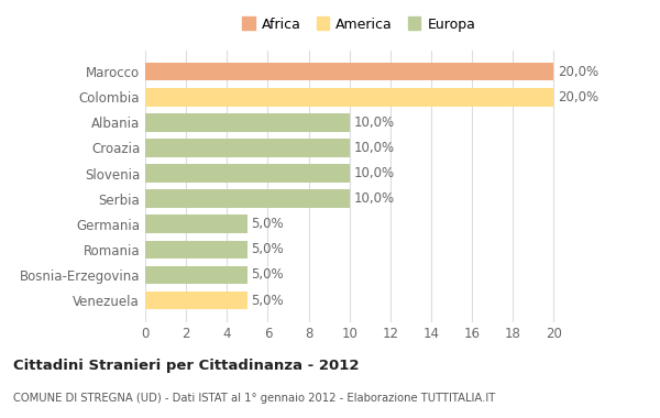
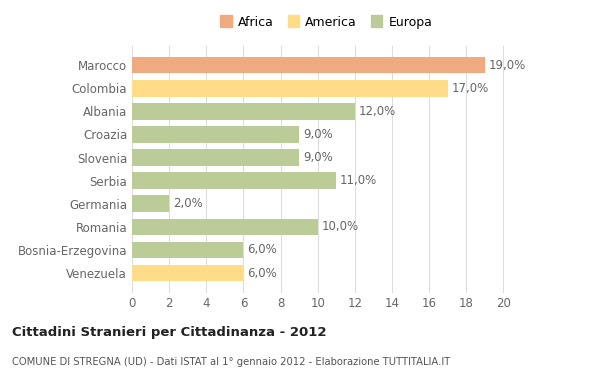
Marocco: 20,0% -> 19,0%
Colombia: 20,0% -> 17,0%
Albania: 10,0% -> 12,0%
Croazia: 10,0% -> 9,0%
Slovenia: 10,0% -> 9,0%
Serbia: 10,0% -> 11,0%
Germania: 5,0% -> 2,0%
Romania: 5,0% -> 10,0%
Bosnia-Erzegovina: 5,0% -> 6,0%
Venezuela: 5,0% -> 6,0%
